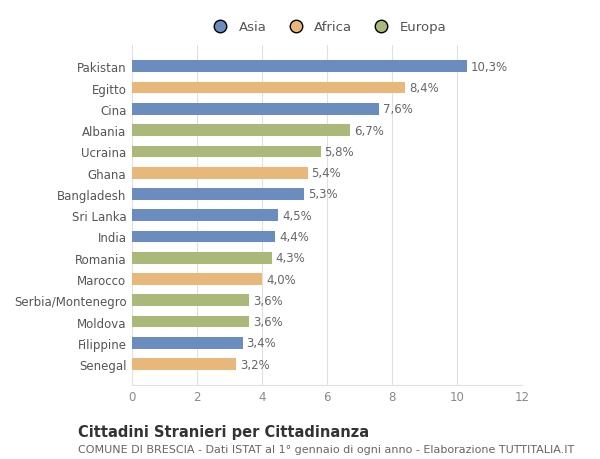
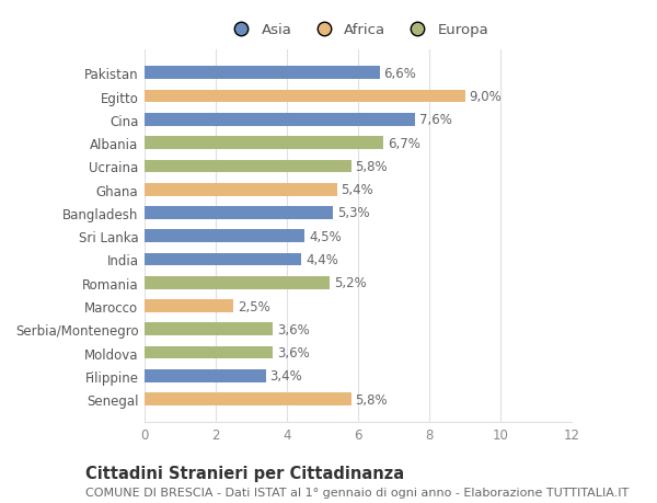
Pakistan: 10,3% -> 6,6%
Egitto: 8,4% -> 9,0%
Romania: 4,3% -> 5,2%
Marocco: 4,0% -> 2,5%
Senegal: 3,2% -> 5,8%
